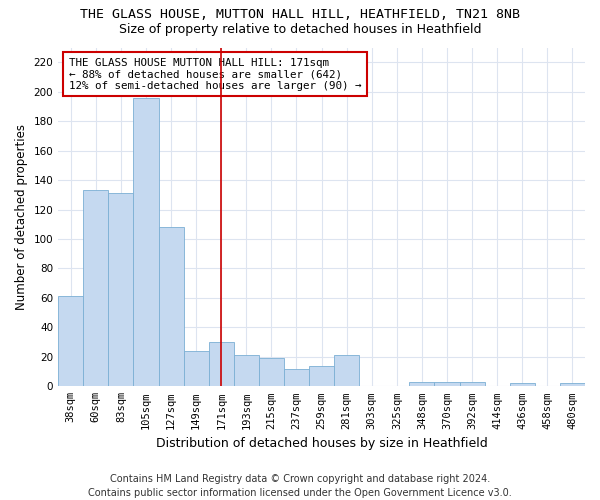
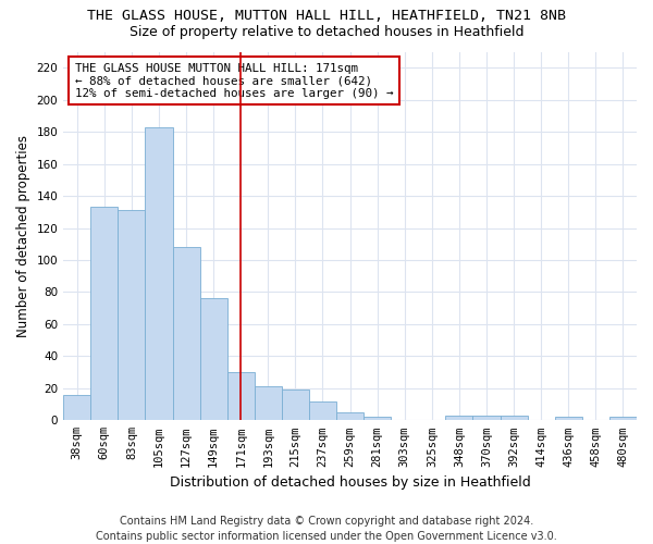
38sqm: 61 -> 16
105sqm: 196 -> 183
149sqm: 24 -> 76
259sqm: 14 -> 5
281sqm: 21 -> 2
